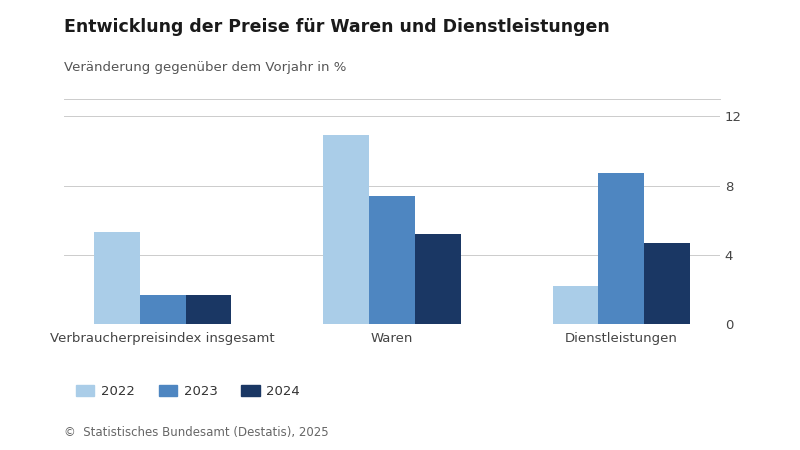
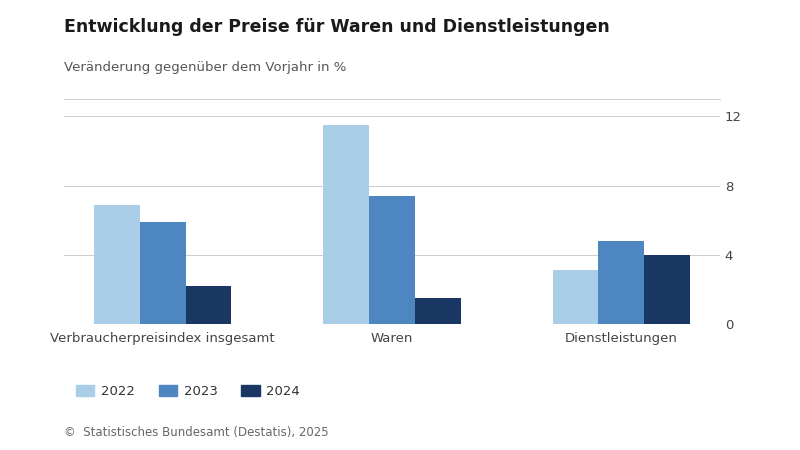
2022/Verbraucherpreisindex insgesamt: 5.3 -> 6.9
2023/Verbraucherpreisindex insgesamt: 1.7 -> 5.9
2024/Verbraucherpreisindex insgesamt: 1.7 -> 2.2
2022/Waren: 10.9 -> 11.5
2024/Waren: 5.2 -> 1.5
2022/Dienstleistungen: 2.2 -> 3.1
2023/Dienstleistungen: 8.7 -> 4.8
2024/Dienstleistungen: 4.7 -> 4.0
